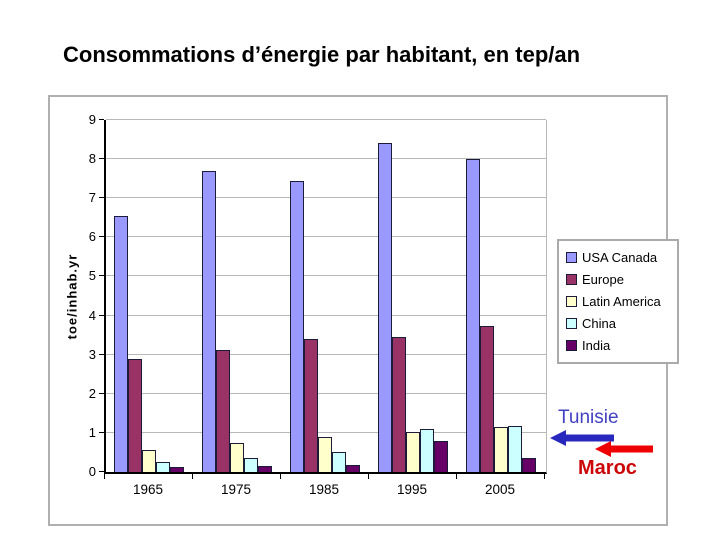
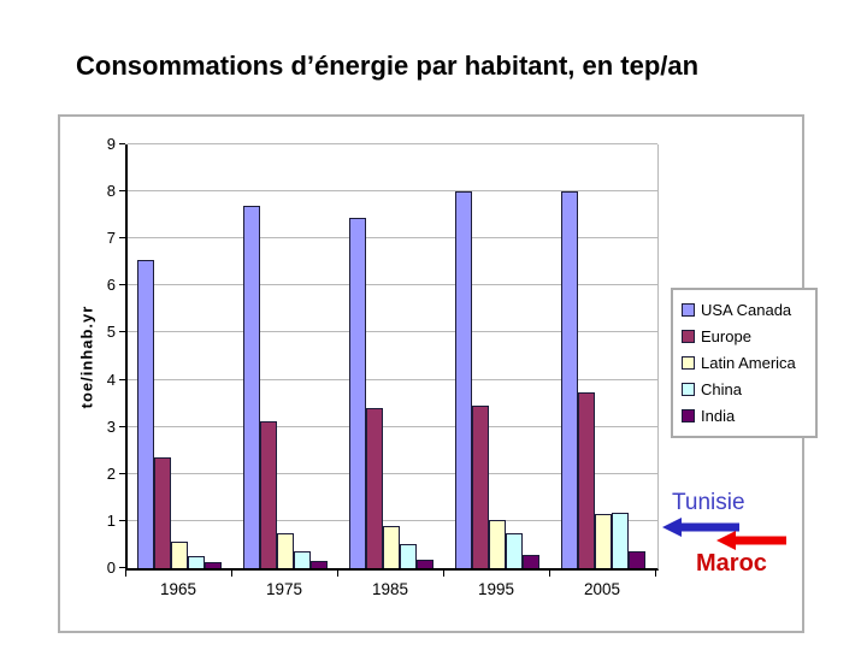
Europe/1965: 2.9 -> 2.4
USA Canada/1995: 8.4 -> 8.0
China/1995: 1.1 -> 0.7
India/1995: 0.8 -> 0.3
